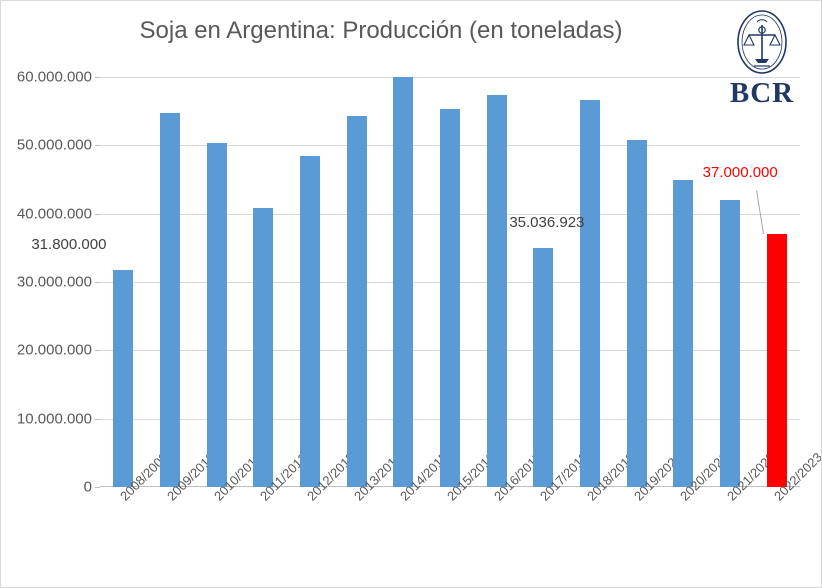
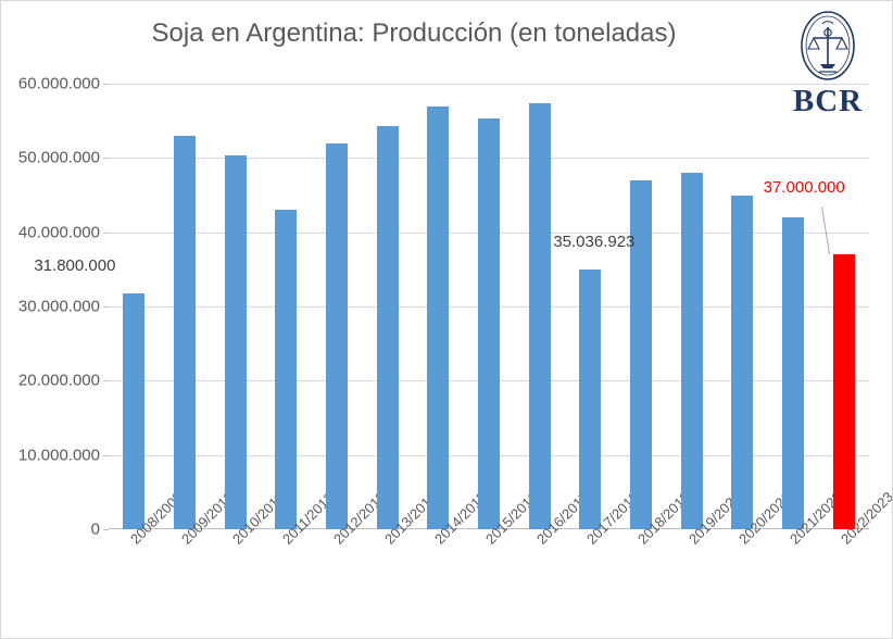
2009/2010: 55000000 -> 53000000
2011/2012: 41000000 -> 43000000
2012/2013: 48000000 -> 52000000
2014/2015: 60000000 -> 57000000
2018/2019: 57000000 -> 47000000
2019/2020: 51000000 -> 48000000
